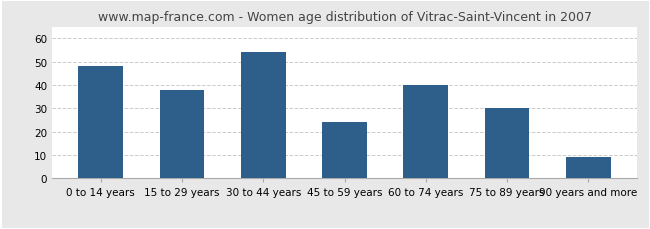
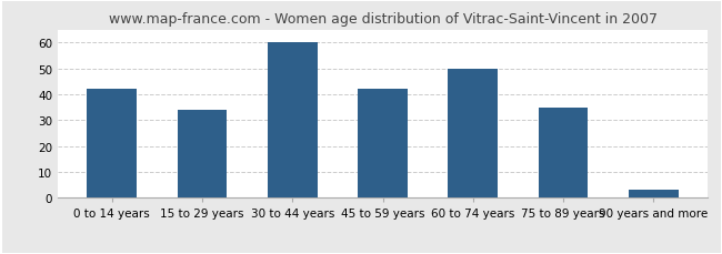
0 to 14 years: 48 -> 42
15 to 29 years: 38 -> 34
30 to 44 years: 54 -> 60
45 to 59 years: 24 -> 42
60 to 74 years: 40 -> 50
75 to 89 years: 30 -> 35
90 years and more: 9 -> 3
